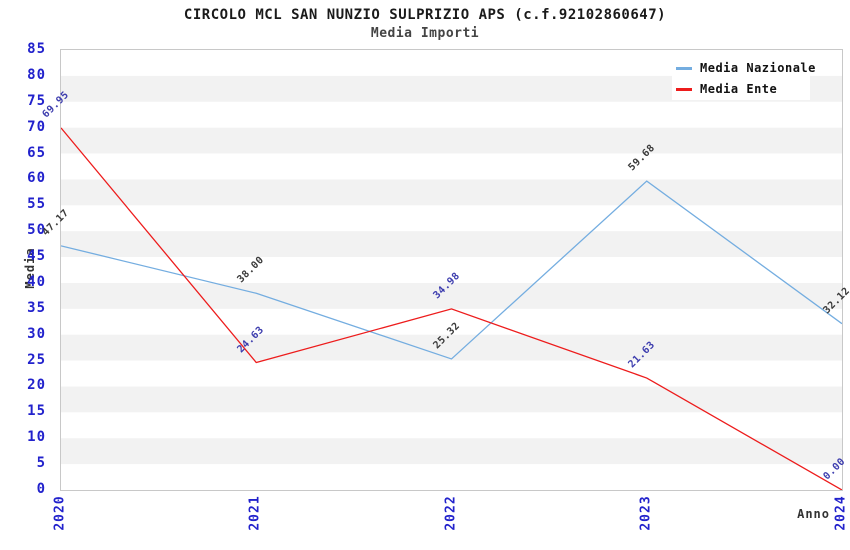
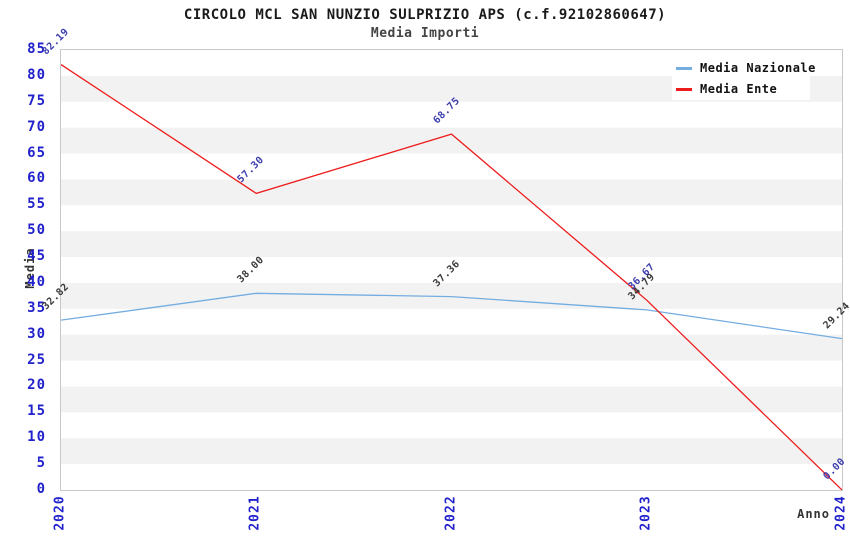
Media Nazionale/2020: 47.17 -> 32.82
Media Ente/2020: 69.95 -> 82.19
Media Ente/2021: 24.63 -> 57.30
Media Nazionale/2022: 25.32 -> 37.36
Media Ente/2022: 34.98 -> 68.75
Media Nazionale/2023: 59.68 -> 34.79
Media Ente/2023: 21.63 -> 36.67
Media Nazionale/2024: 32.12 -> 29.24
